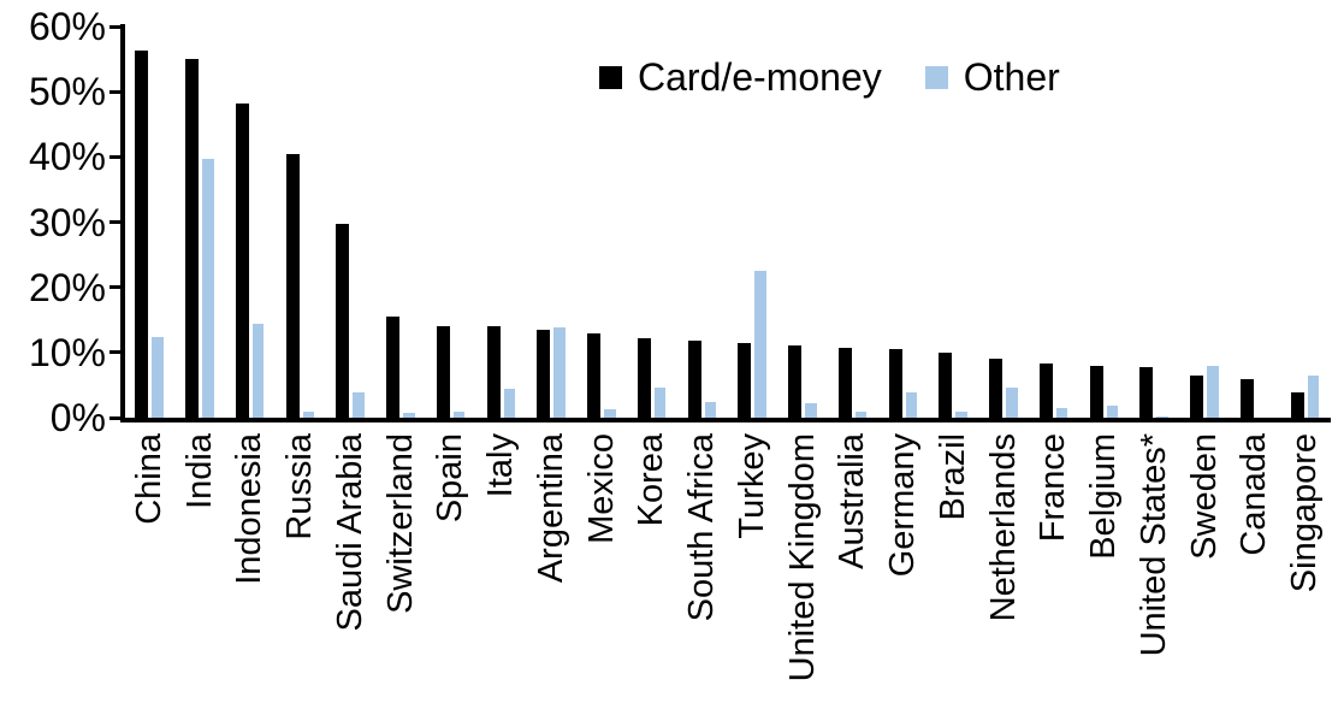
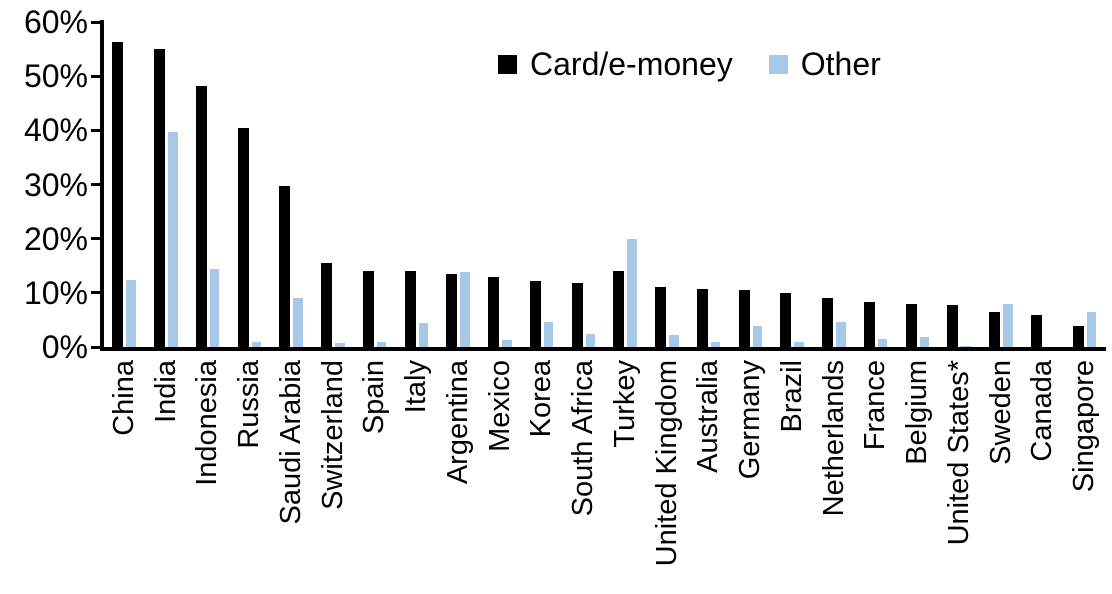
Other/Saudi Arabia: 4% -> 9%
Card/e-money/Turkey: 12% -> 14%
Other/Turkey: 22% -> 20%
